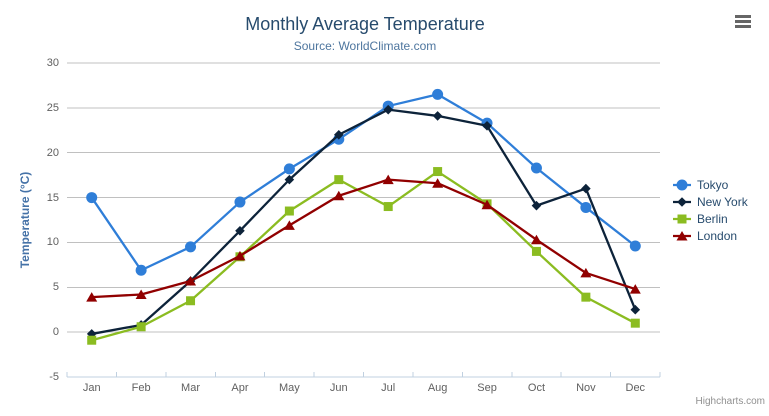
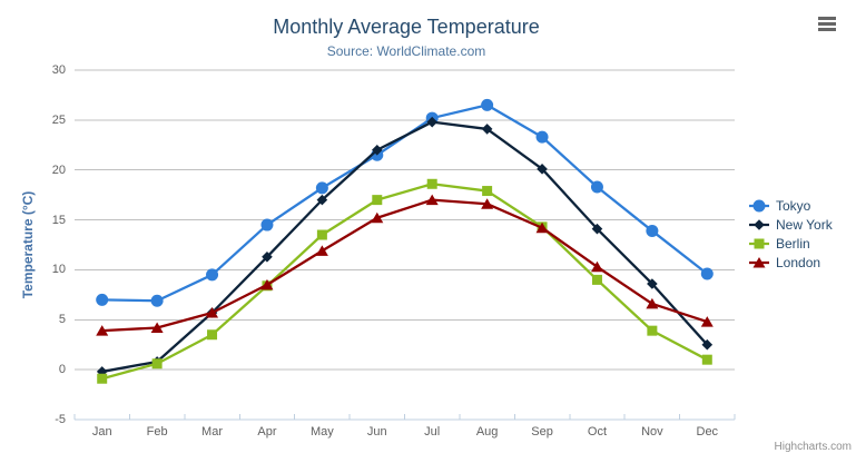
Tokyo/Jan: 15 -> 7
Berlin/Jul: 14 -> 19
New York/Sep: 23 -> 20
New York/Nov: 16 -> 9
